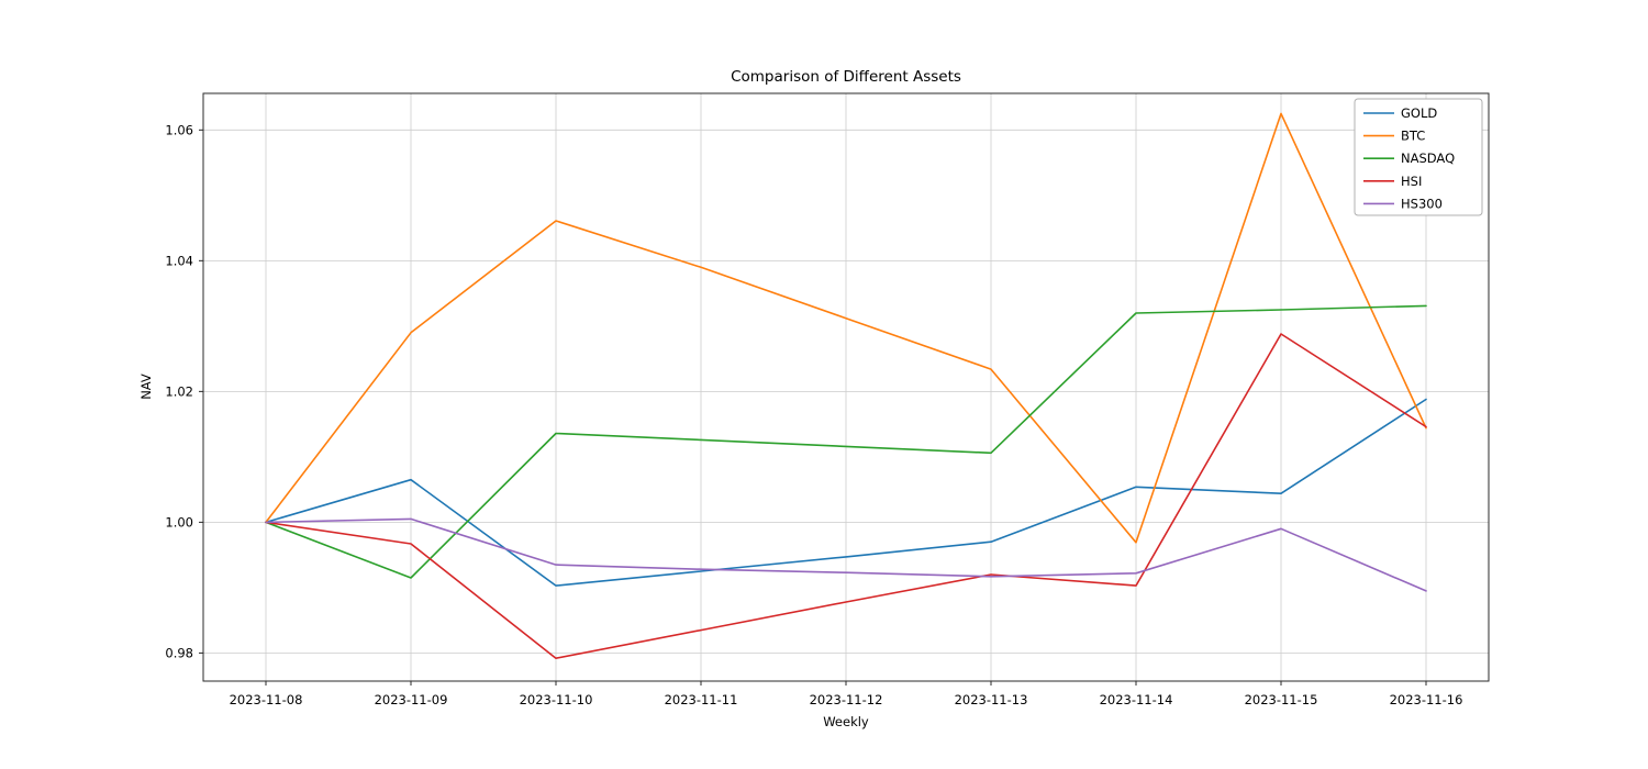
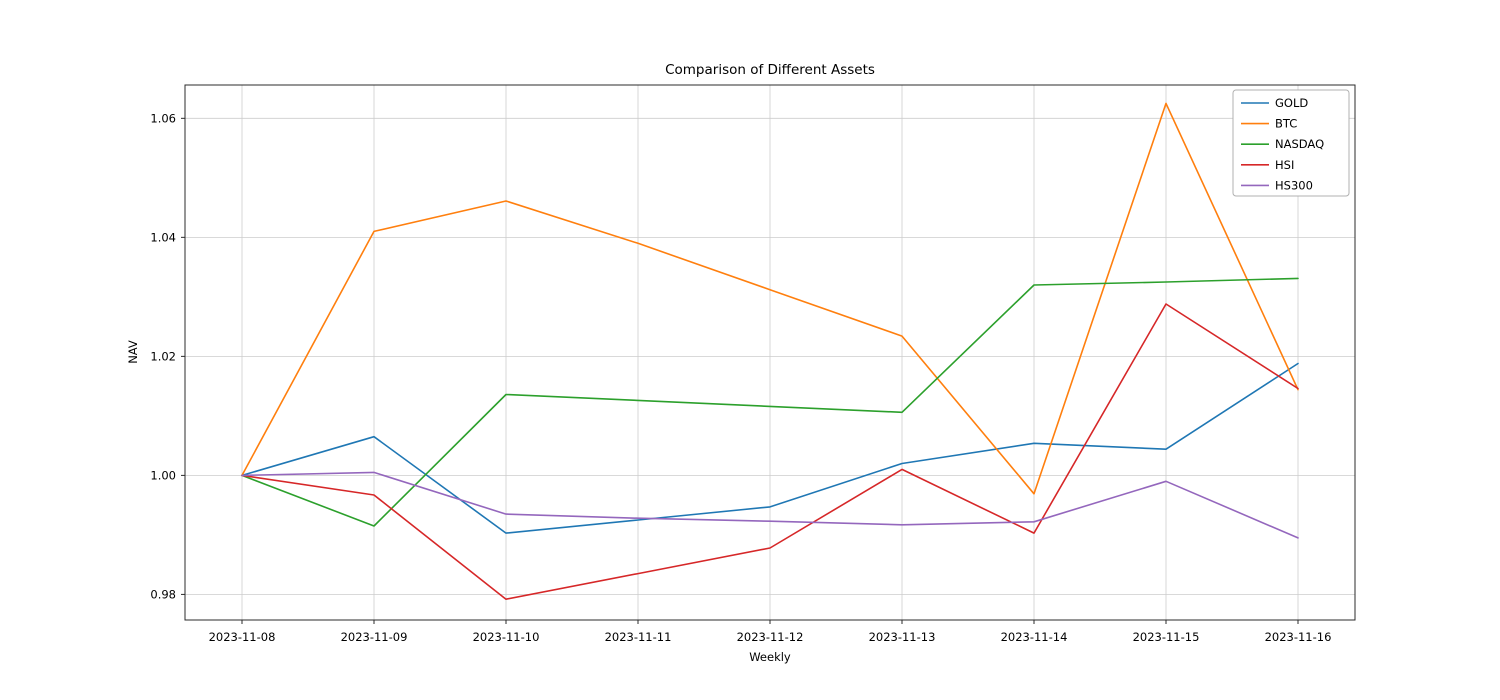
BTC/2023-11-09: 1.029 -> 1.041
GOLD/2023-11-13: 0.997 -> 1.002
HSI/2023-11-13: 0.992 -> 1.001
